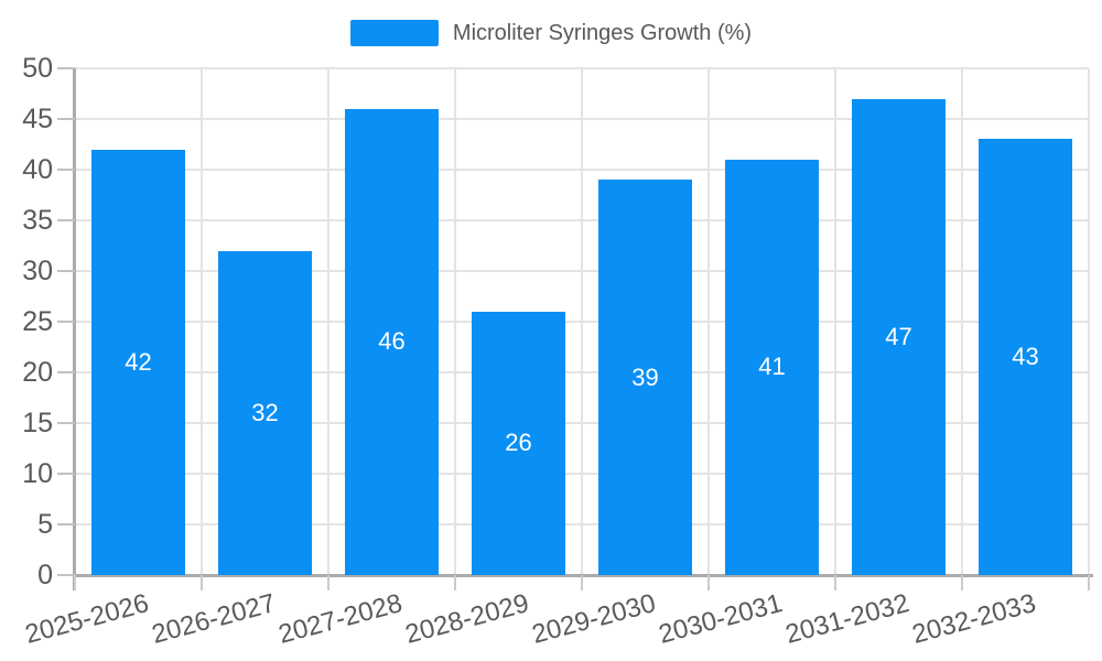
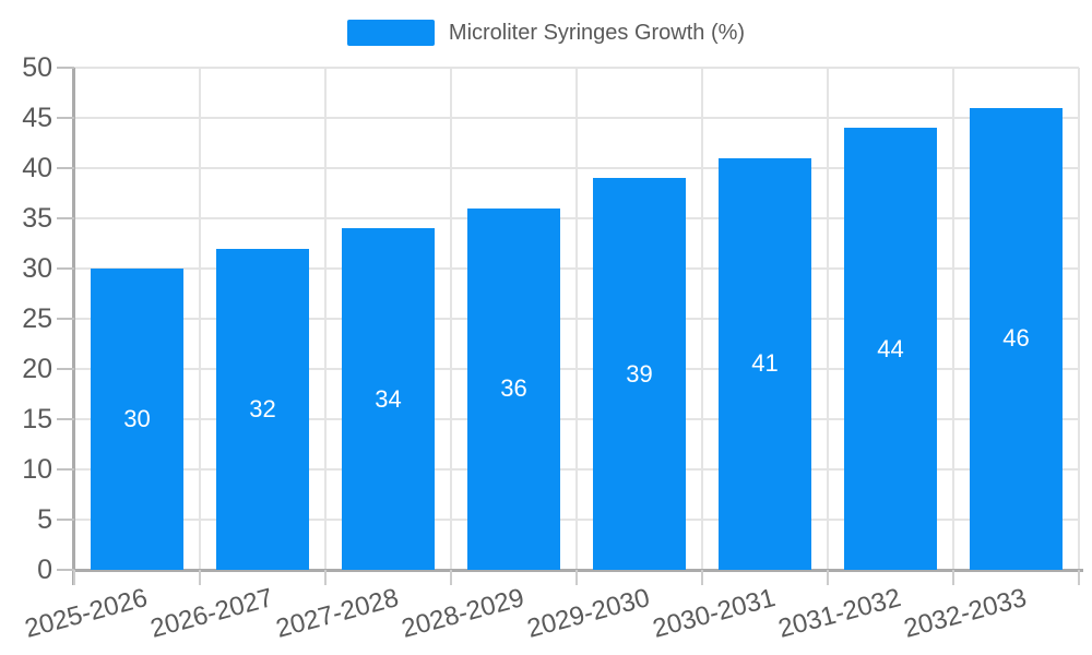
2025-2026: 42 -> 30
2027-2028: 46 -> 34
2028-2029: 26 -> 36
2031-2032: 47 -> 44
2032-2033: 43 -> 46
